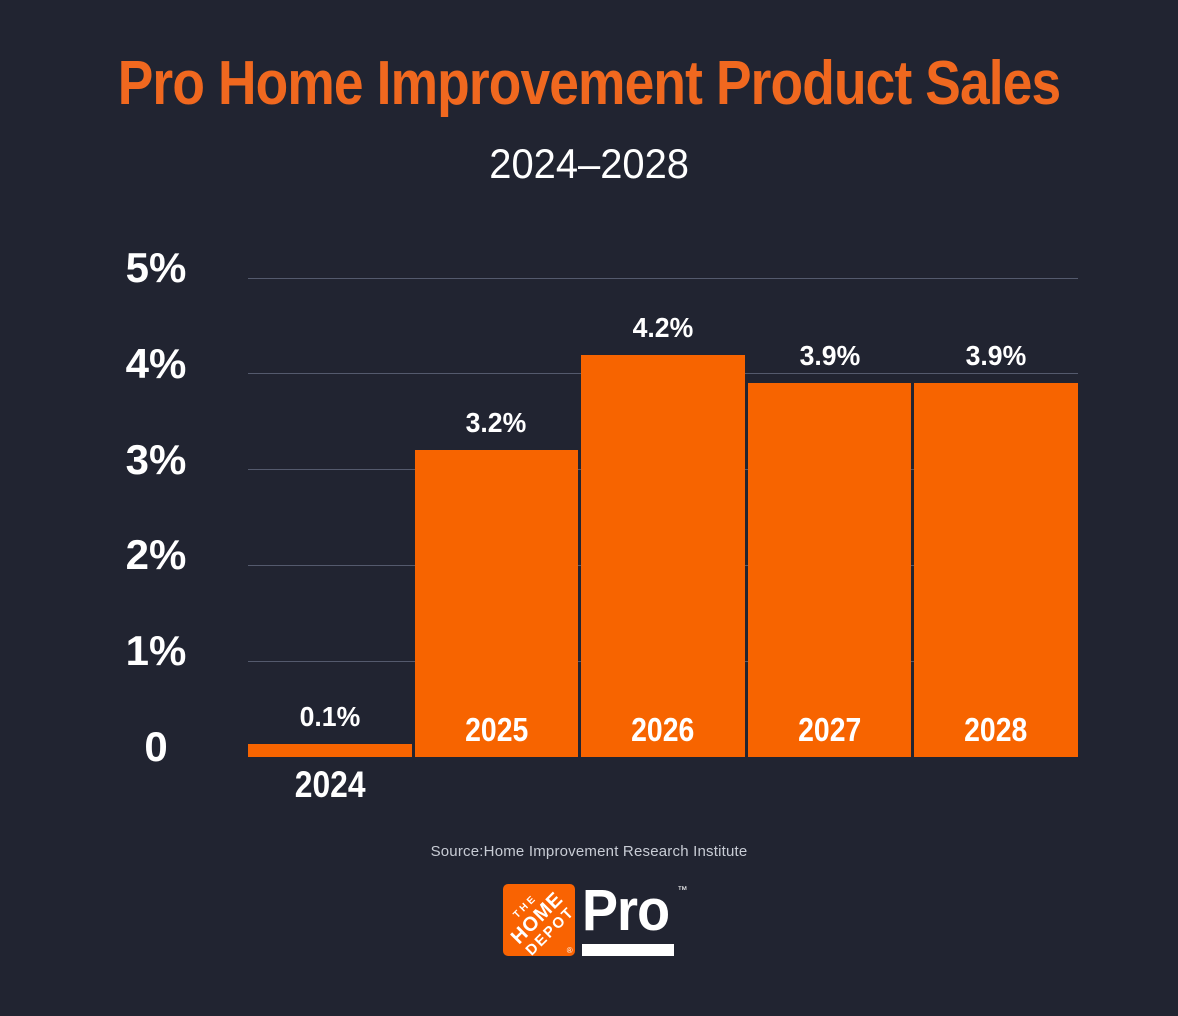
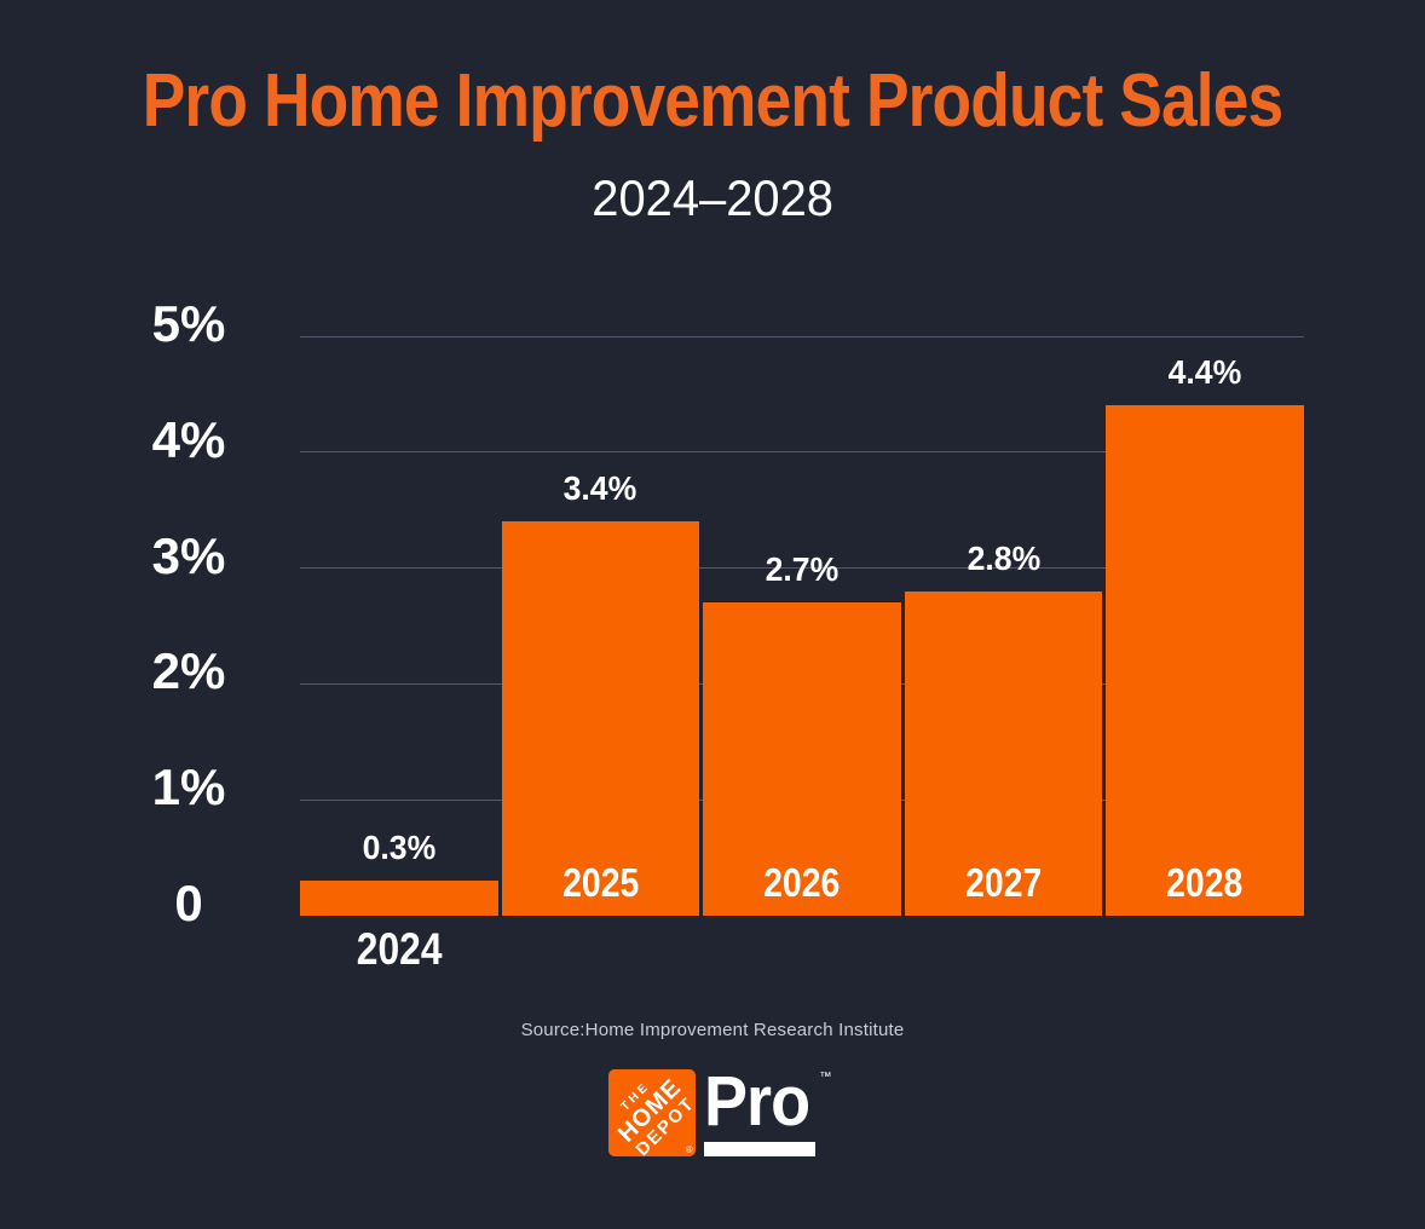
2024: 0.1% -> 0.3%
2025: 3.2% -> 3.4%
2026: 4.2% -> 2.7%
2027: 3.9% -> 2.8%
2028: 3.9% -> 4.4%
